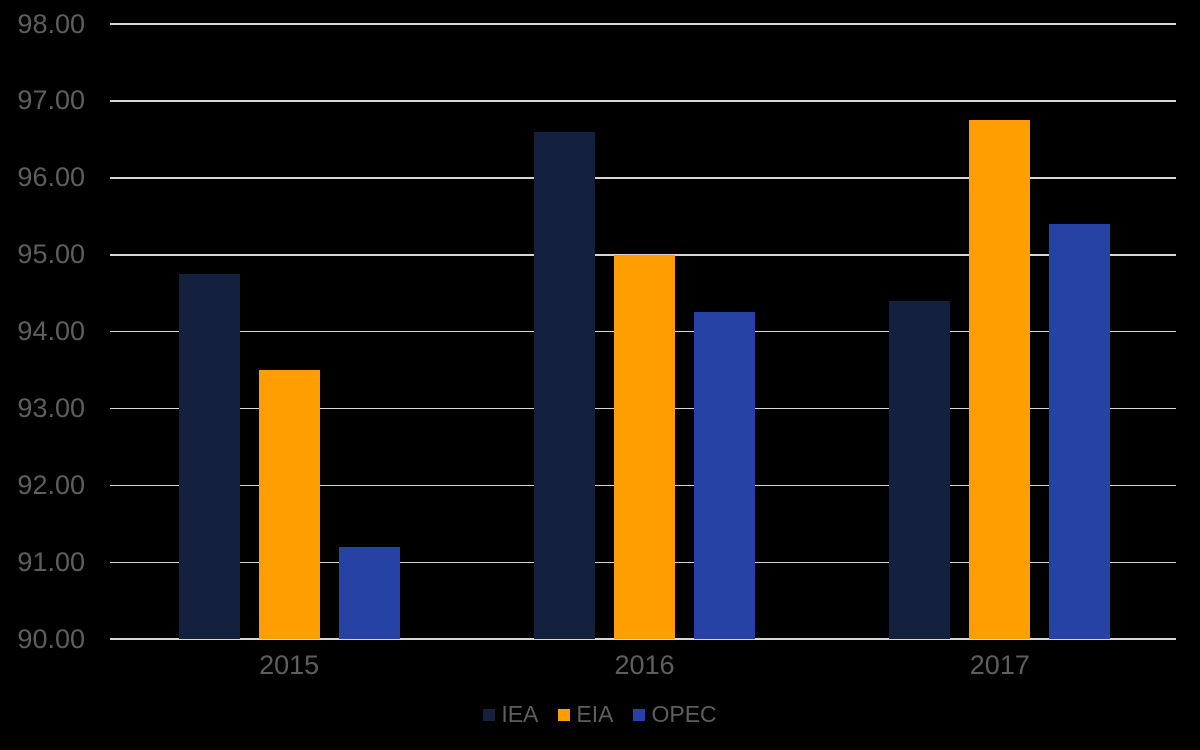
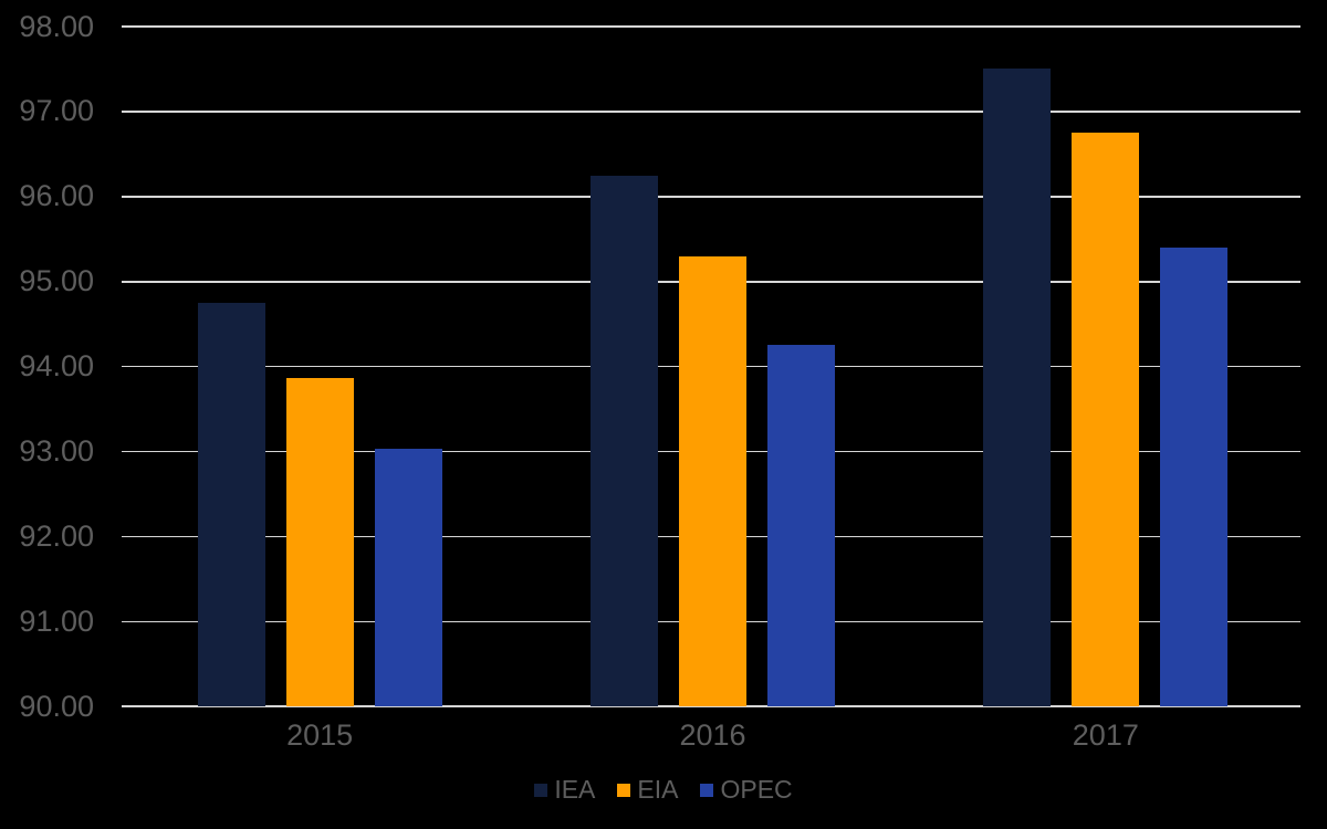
EIA/2015: 93.5 -> 93.9
OPEC/2015: 91.2 -> 93.0
IEA/2016: 96.6 -> 96.2
EIA/2016: 95.0 -> 95.3
IEA/2017: 94.4 -> 97.5
